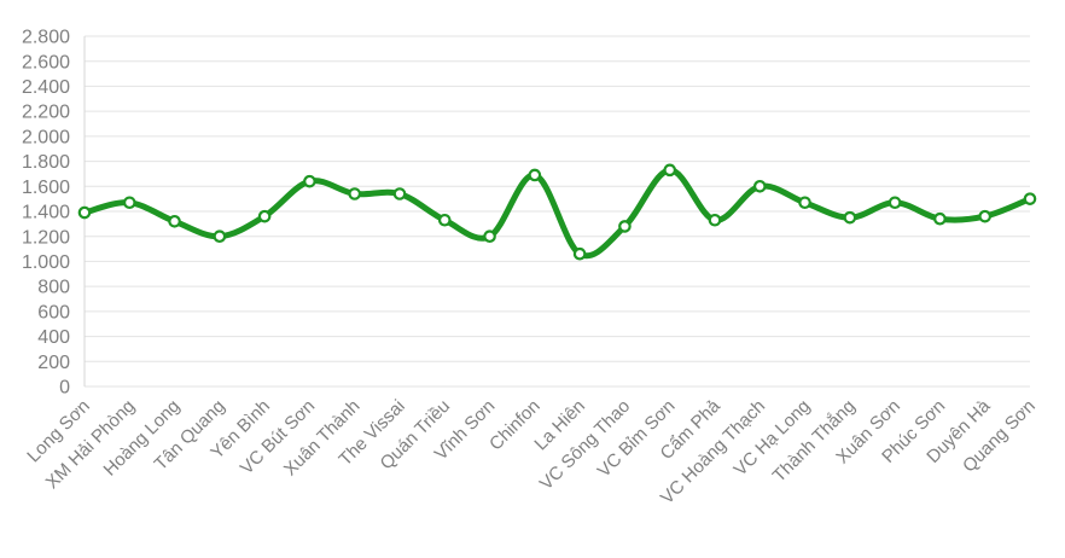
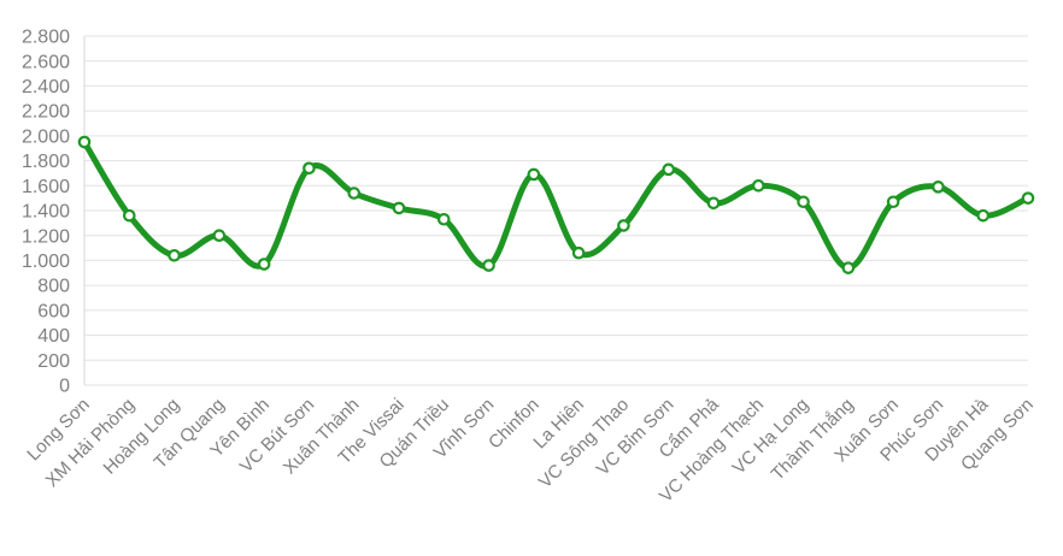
Long Sơn: 1390 -> 1950
XM Hải Phòng: 1470 -> 1360
Hoàng Long: 1320 -> 1040
Yên Bình: 1360 -> 970
VC Bút Sơn: 1640 -> 1740
The Vissai: 1540 -> 1420
Vĩnh Sơn: 1200 -> 960
Cẩm Phả: 1330 -> 1460
Thành Thắng: 1350 -> 940
Phúc Sơn: 1340 -> 1590
